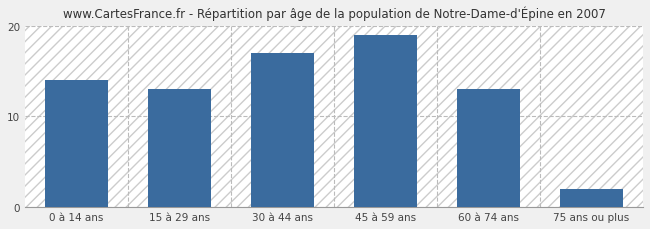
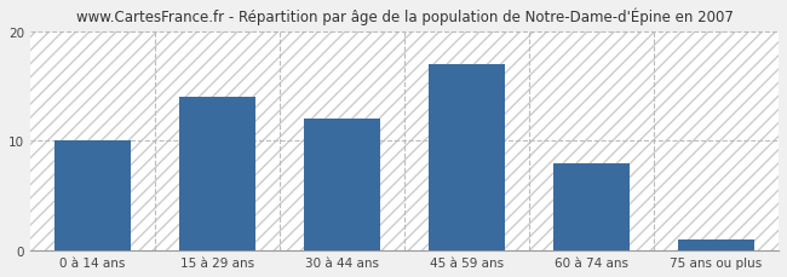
0 à 14 ans: 14 -> 10
15 à 29 ans: 13 -> 14
30 à 44 ans: 17 -> 12
45 à 59 ans: 19 -> 17
60 à 74 ans: 13 -> 8
75 ans ou plus: 2 -> 1
